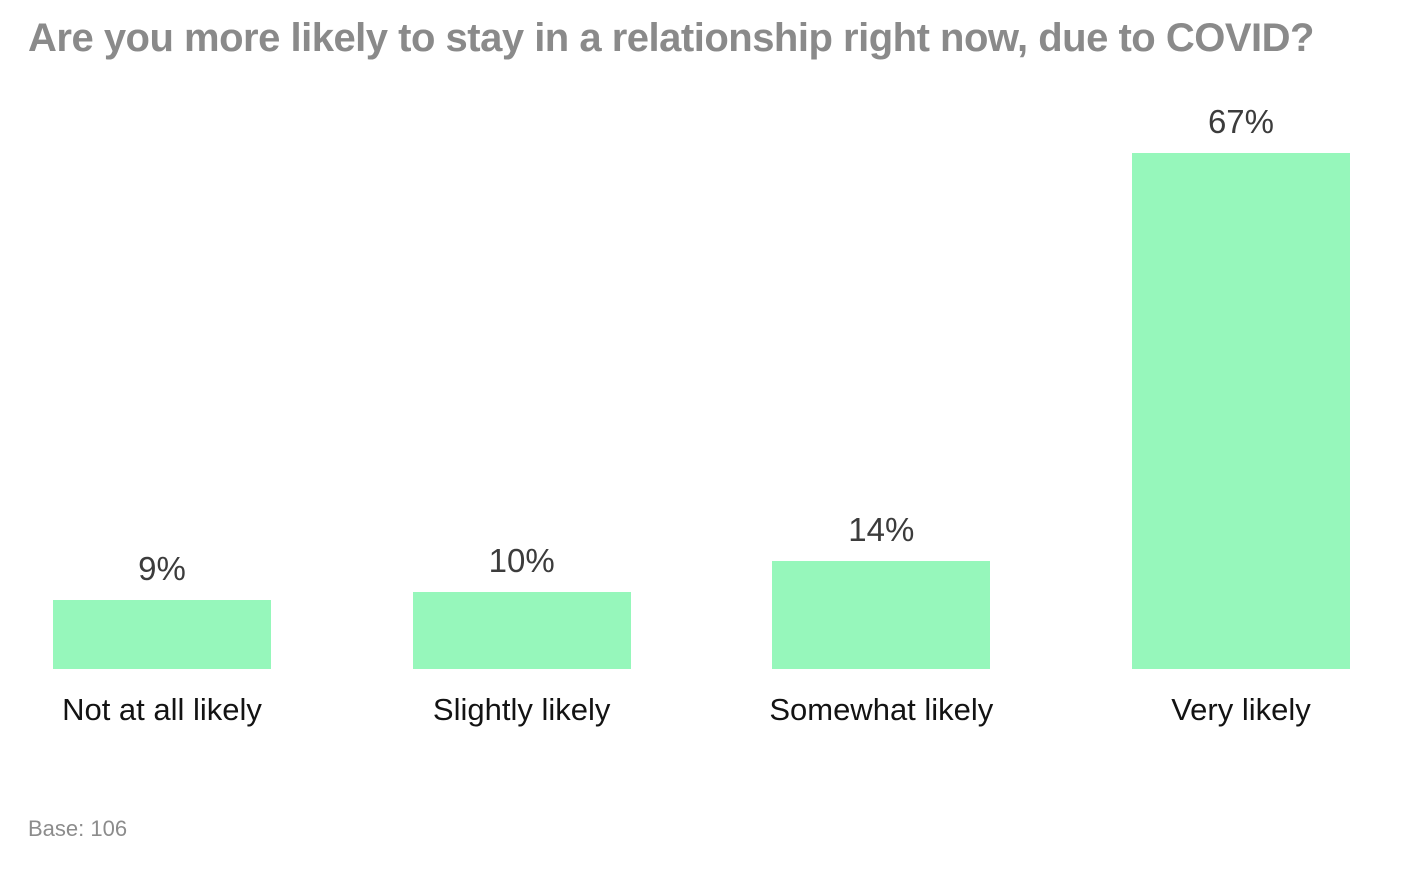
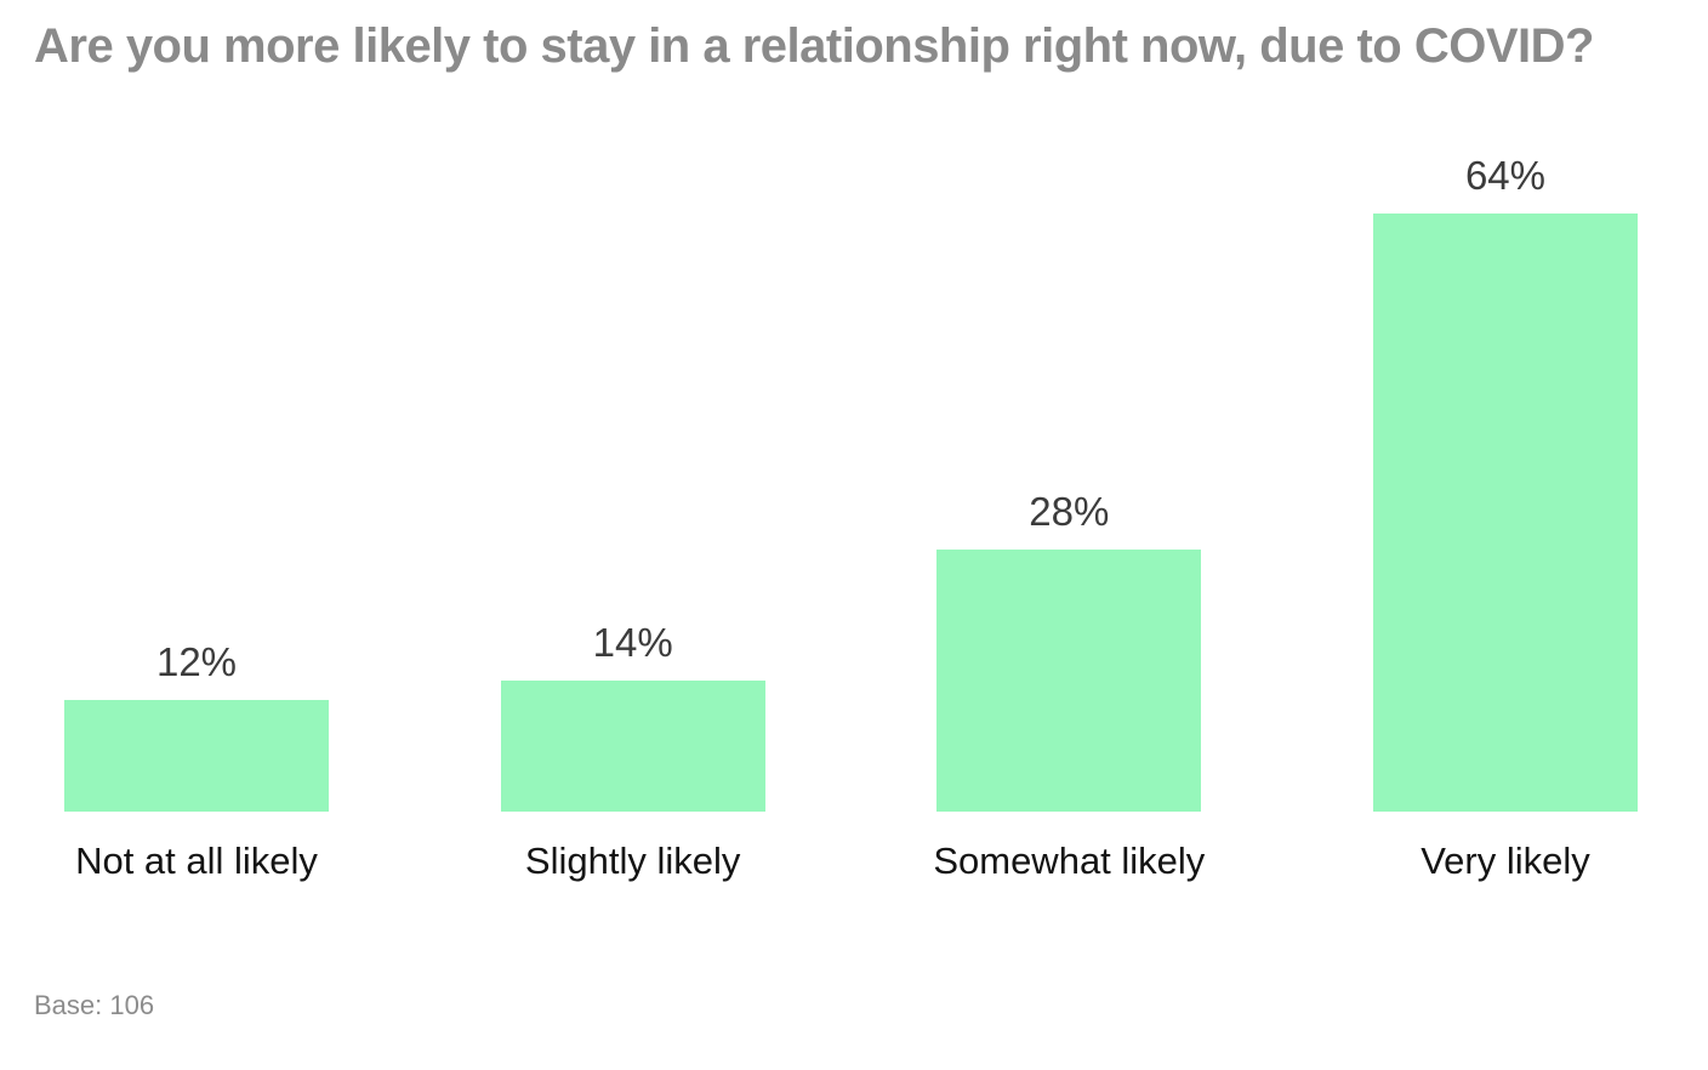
Not at all likely: 9% -> 12%
Slightly likely: 10% -> 14%
Somewhat likely: 14% -> 28%
Very likely: 67% -> 64%
